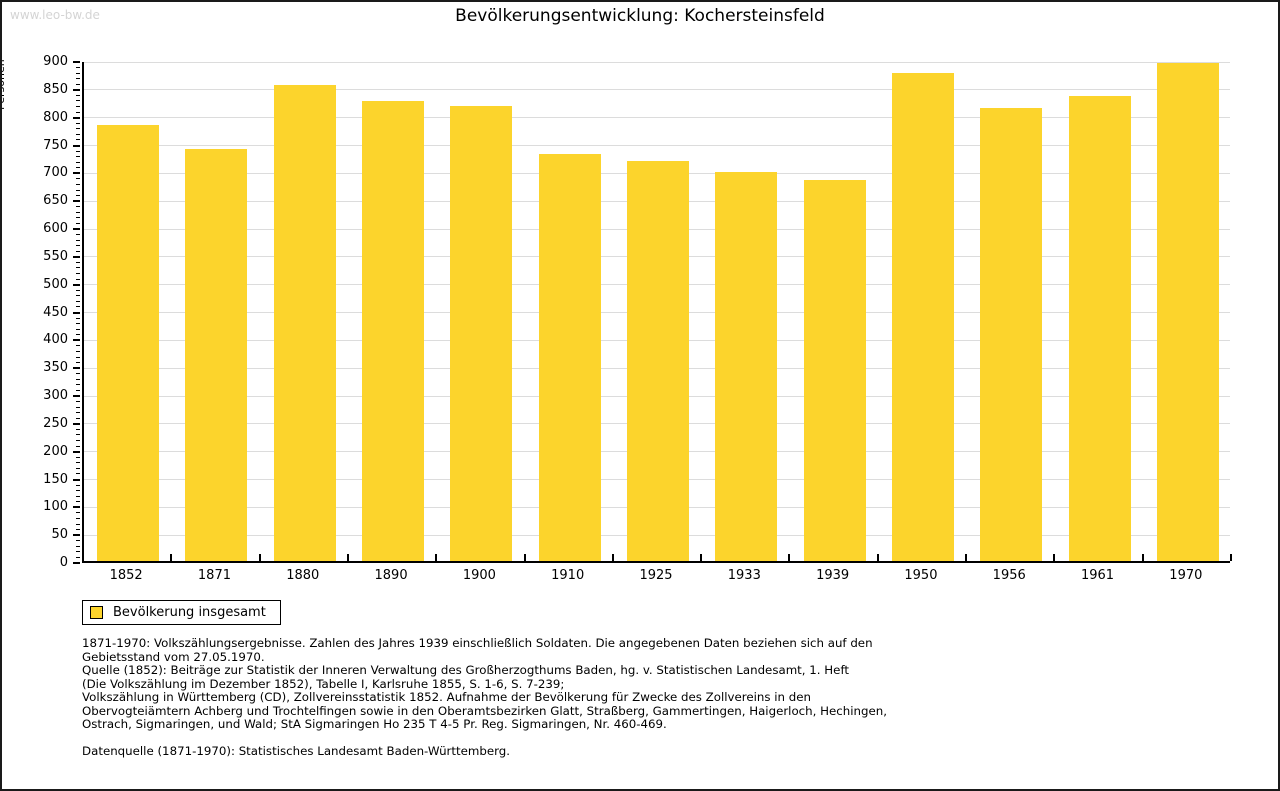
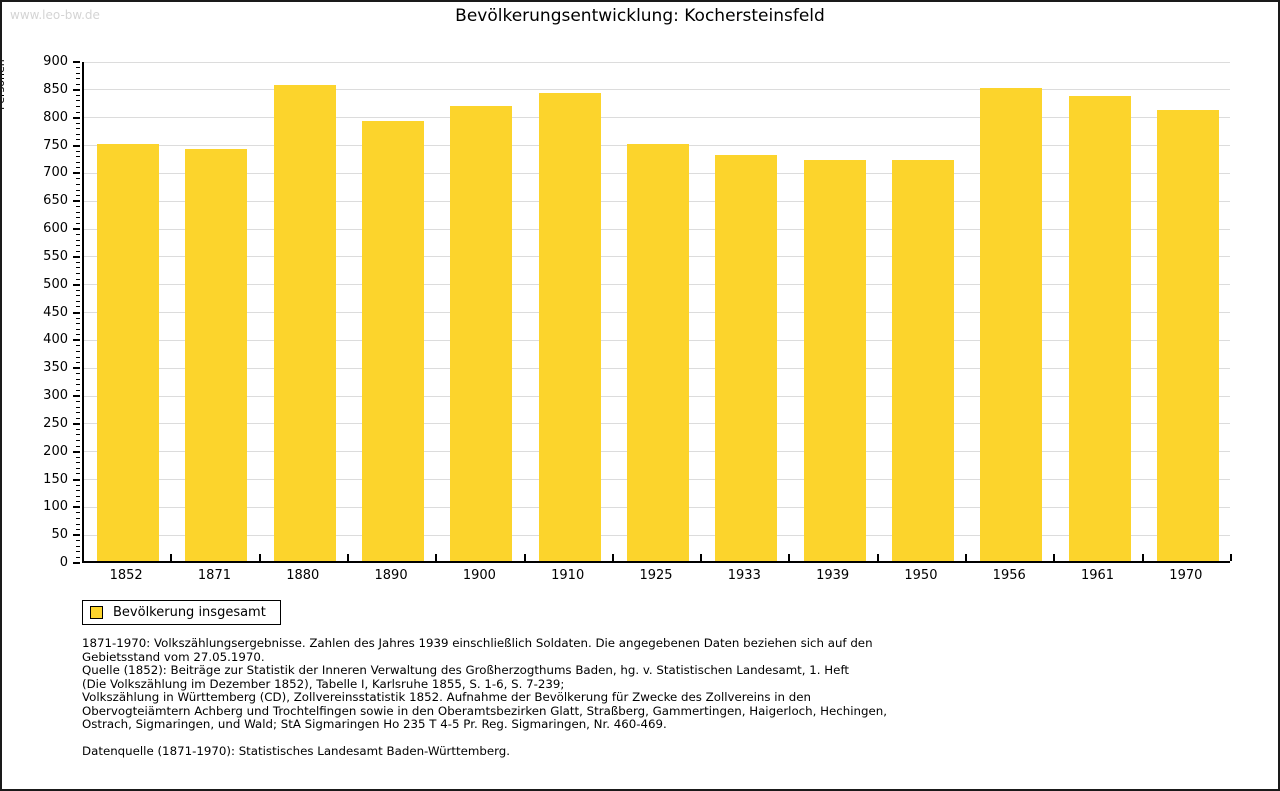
1852: 780 -> 750
1890: 830 -> 790
1910: 730 -> 840
1925: 720 -> 750
1933: 700 -> 730
1939: 680 -> 720
1950: 880 -> 720
1956: 810 -> 850
1970: 900 -> 810
